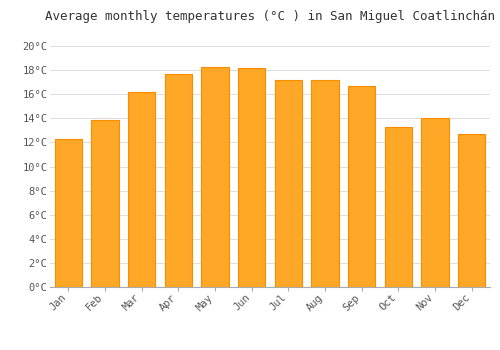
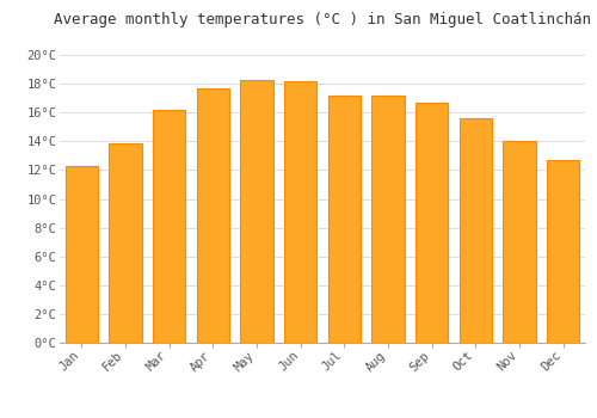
Oct: 13.3°C -> 15.6°C
